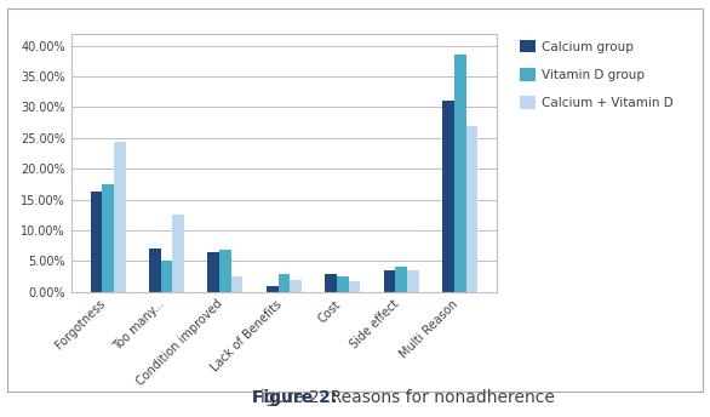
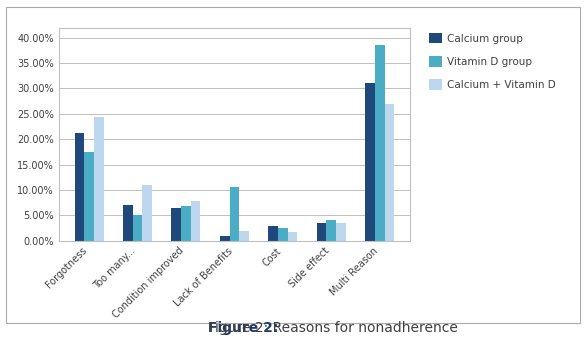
Calcium group/Forgotness: 16.3% -> 21.2%
Calcium + Vitamin D/Too many...: 12.6% -> 11.0%
Calcium + Vitamin D/Condition improved: 2.5% -> 7.8%
Vitamin D group/Lack of Benefits: 3.0% -> 10.6%
